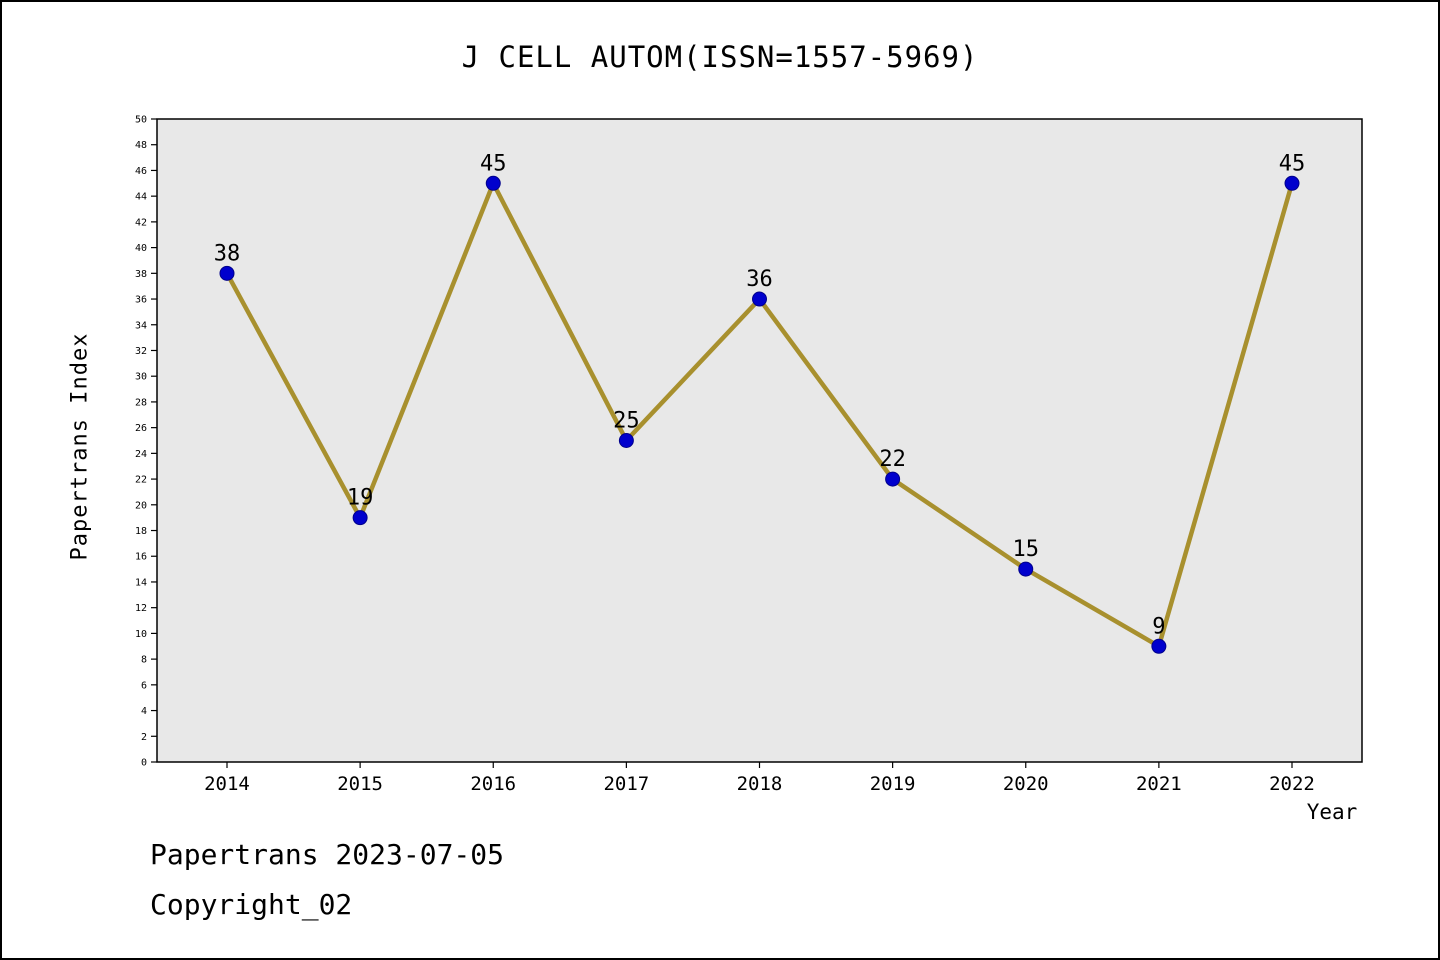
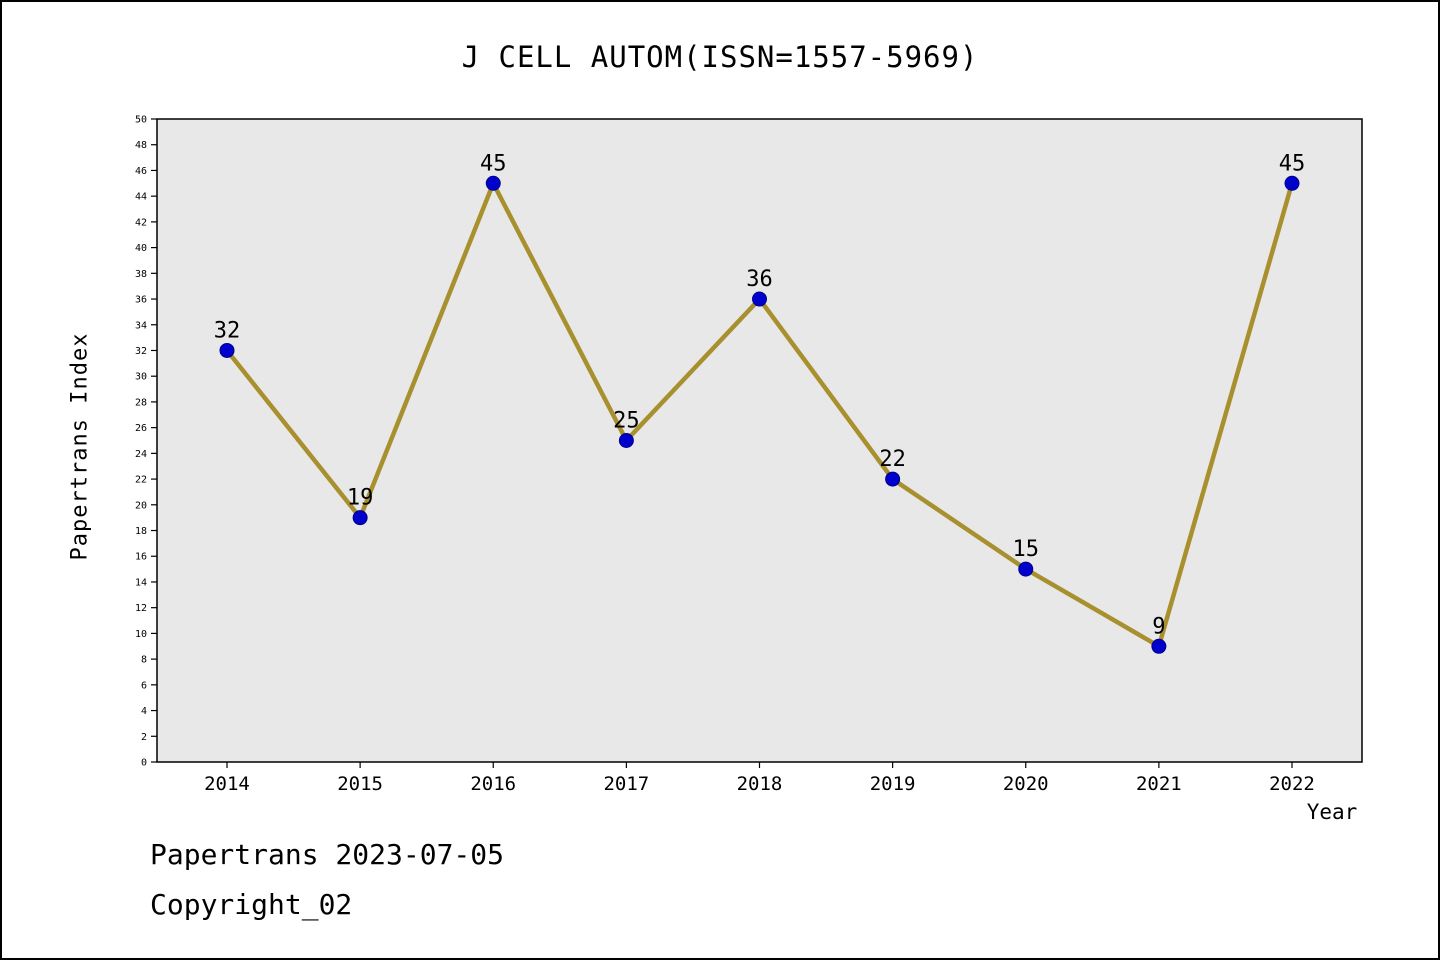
2014: 38 -> 32
